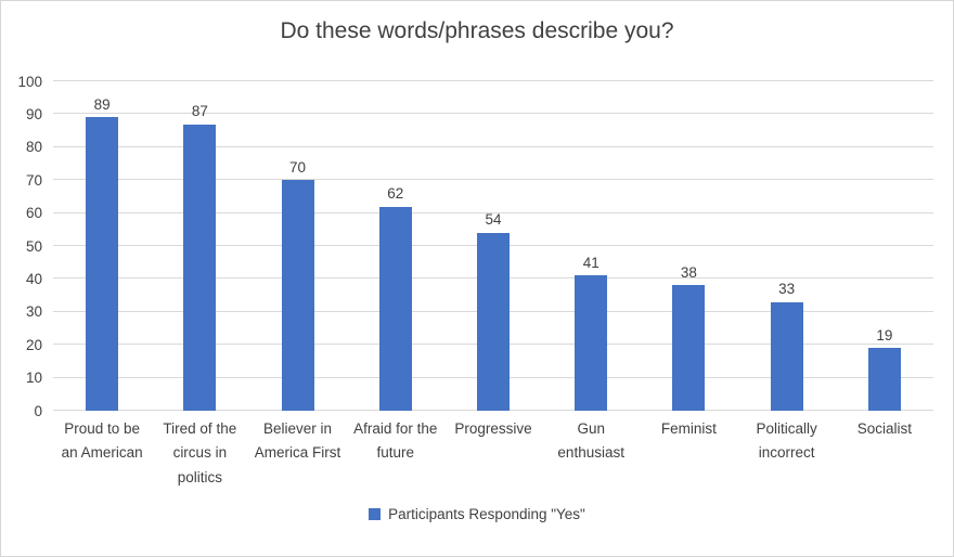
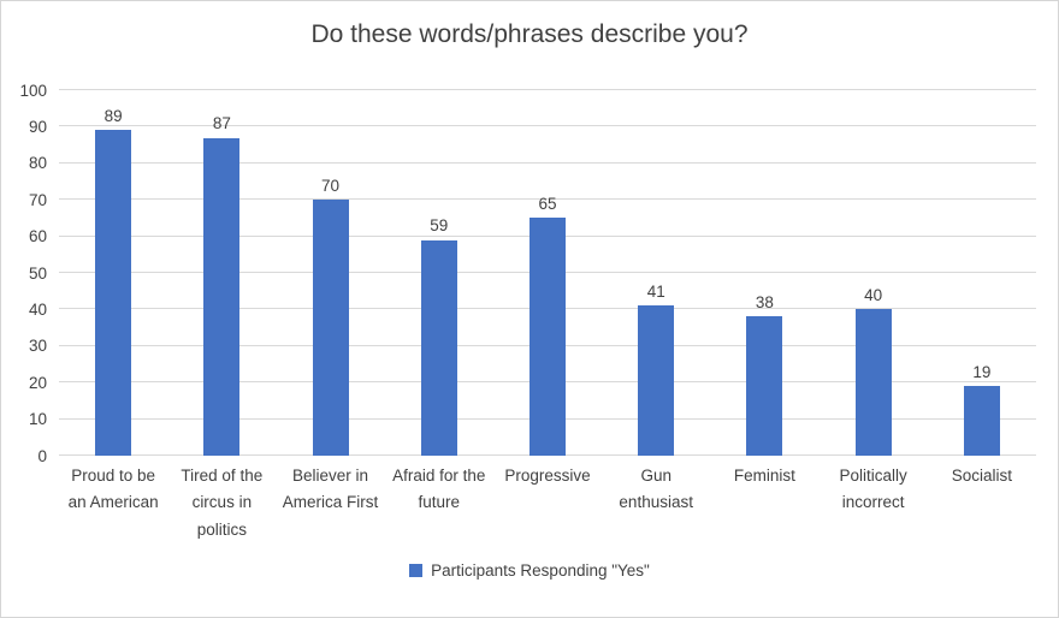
Afraid for the future: 62 -> 59
Progressive: 54 -> 65
Politically incorrect: 33 -> 40
